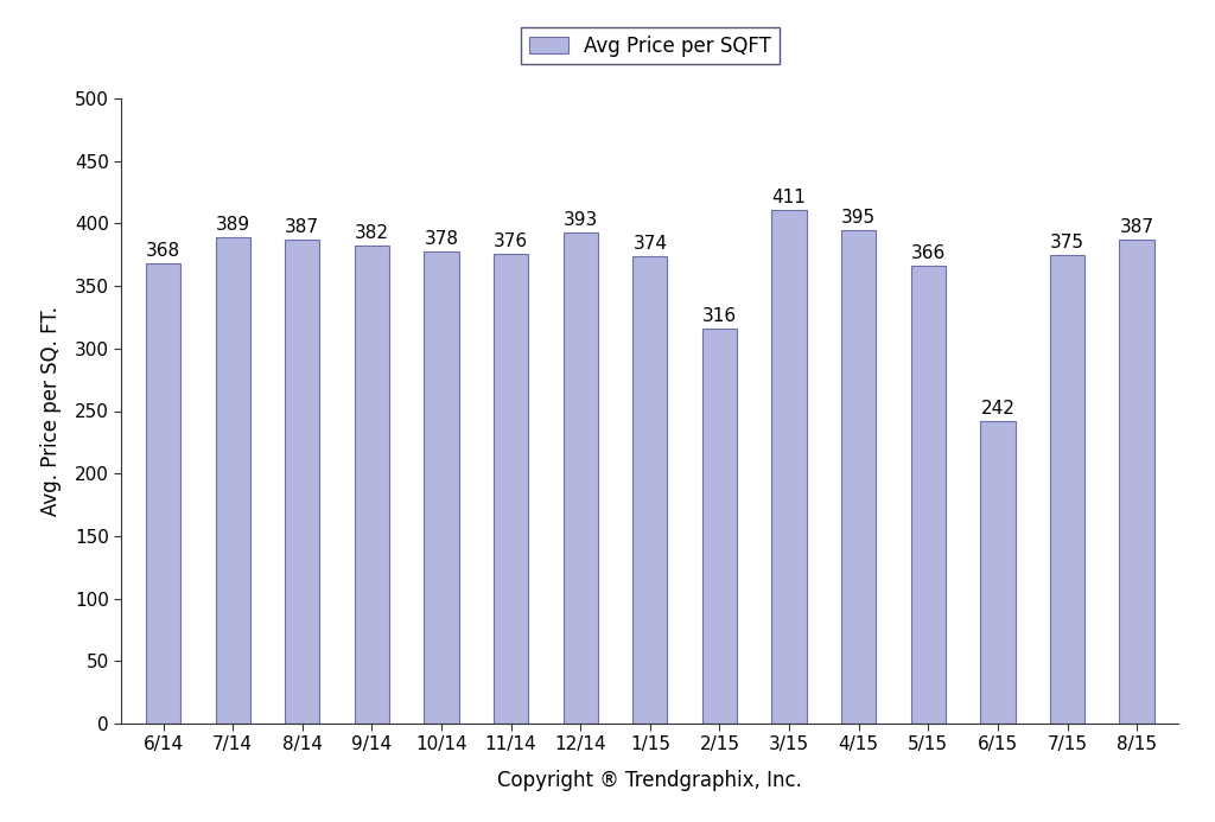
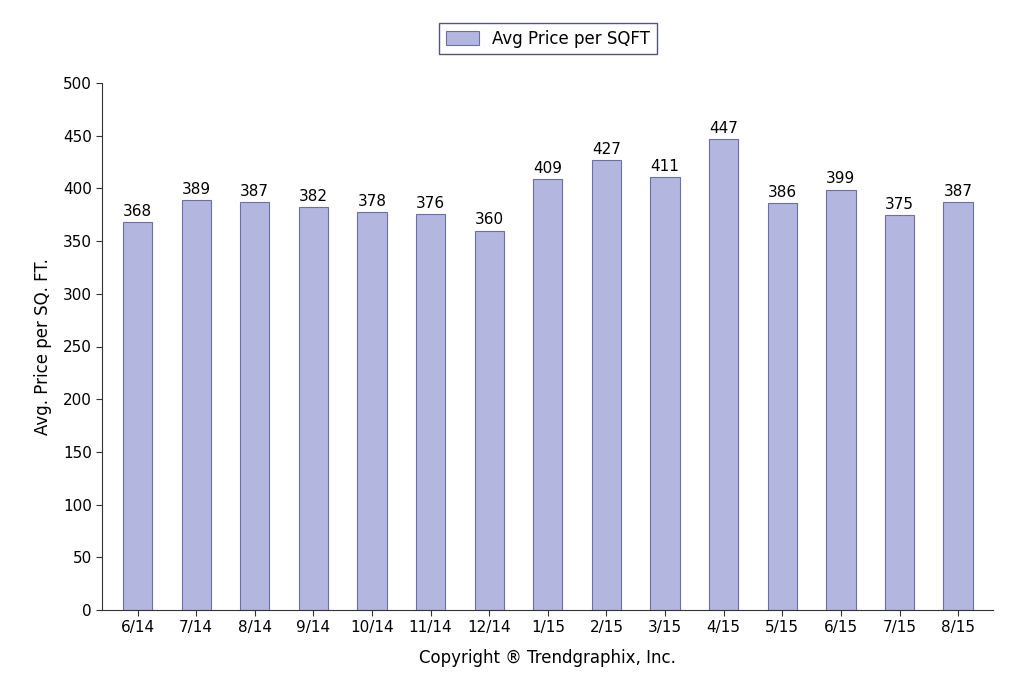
12/14: 393 -> 360
1/15: 374 -> 409
2/15: 316 -> 427
4/15: 395 -> 447
5/15: 366 -> 386
6/15: 242 -> 399
